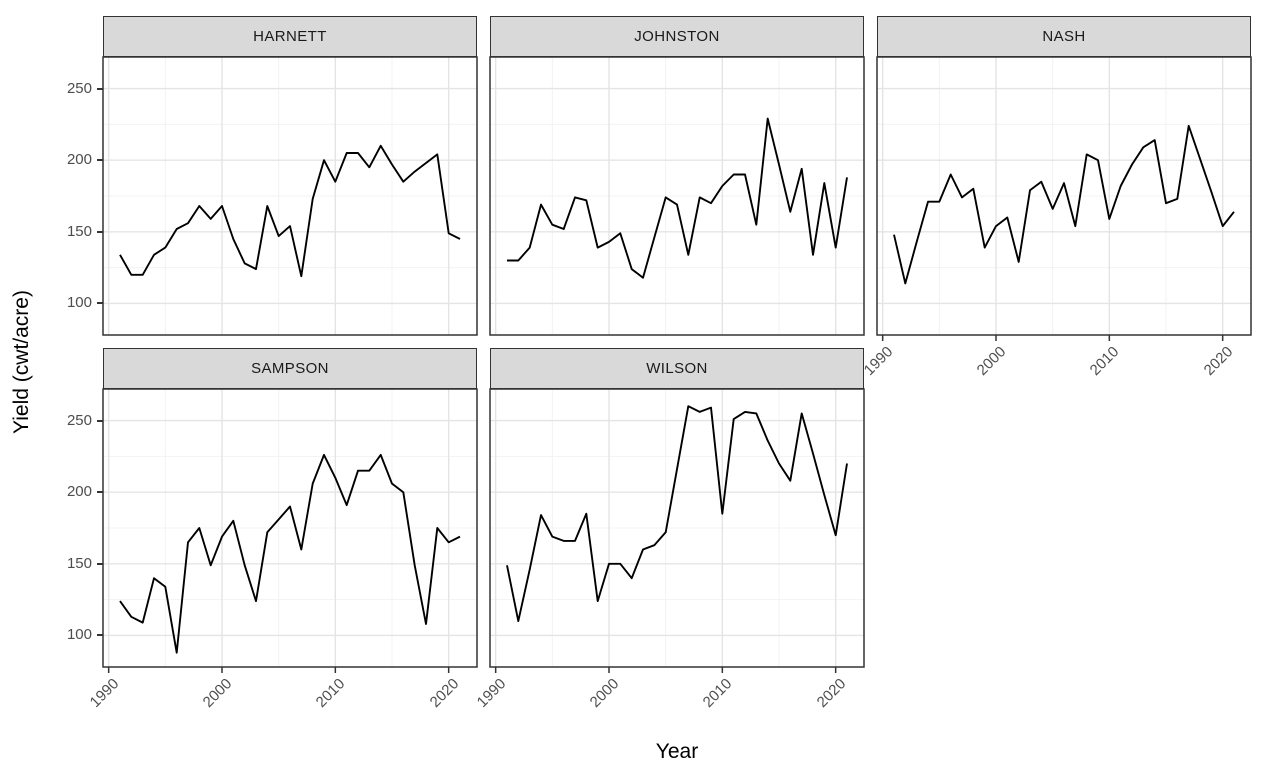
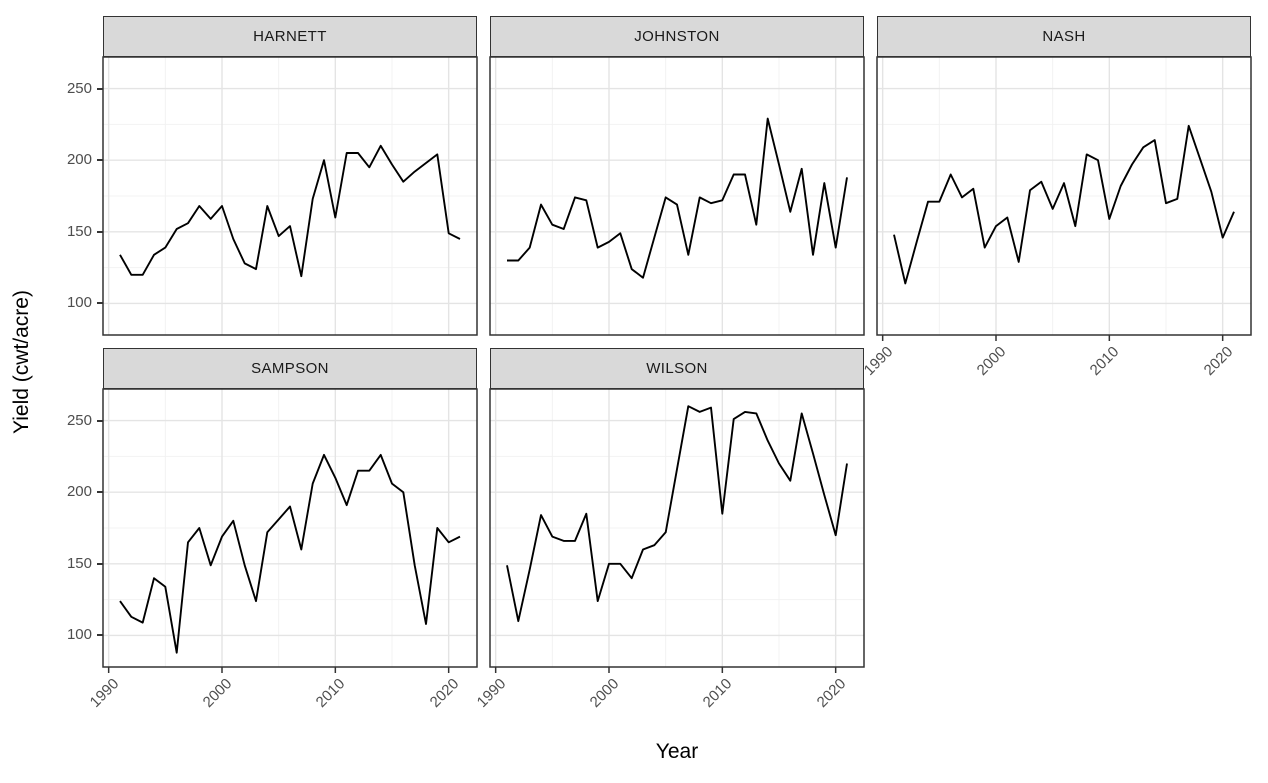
HARNETT/2010: 185 -> 160
JOHNSTON/2010: 182 -> 172
NASH/2020: 154 -> 146
